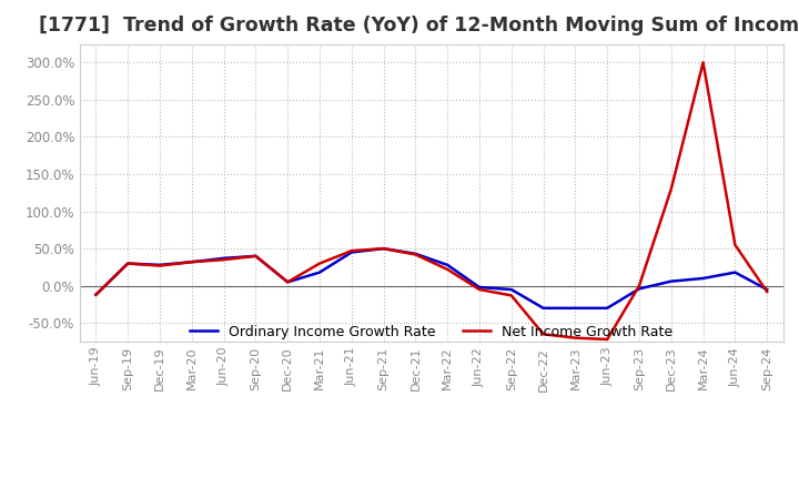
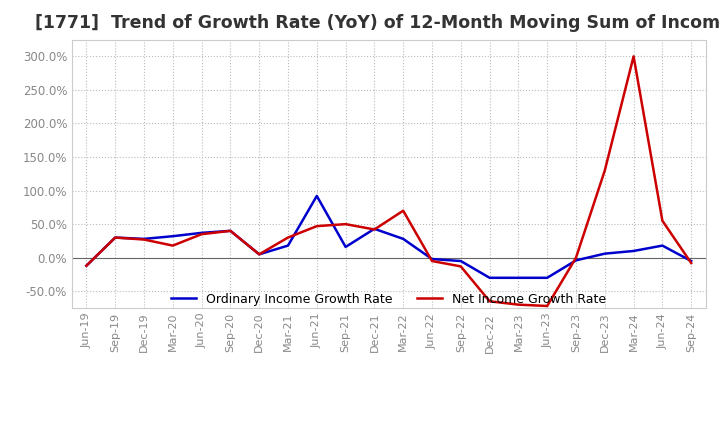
Net Income Growth Rate/Mar-20: 32% -> 18%
Ordinary Income Growth Rate/Jun-21: 45% -> 92%
Ordinary Income Growth Rate/Sep-21: 50% -> 16%
Net Income Growth Rate/Mar-22: 22% -> 70%
